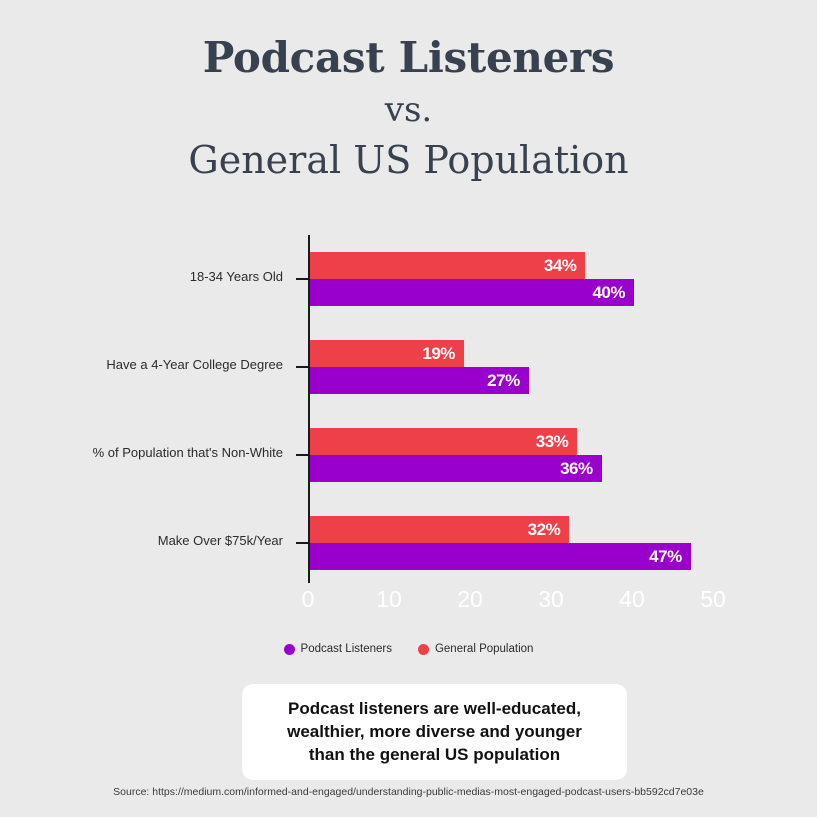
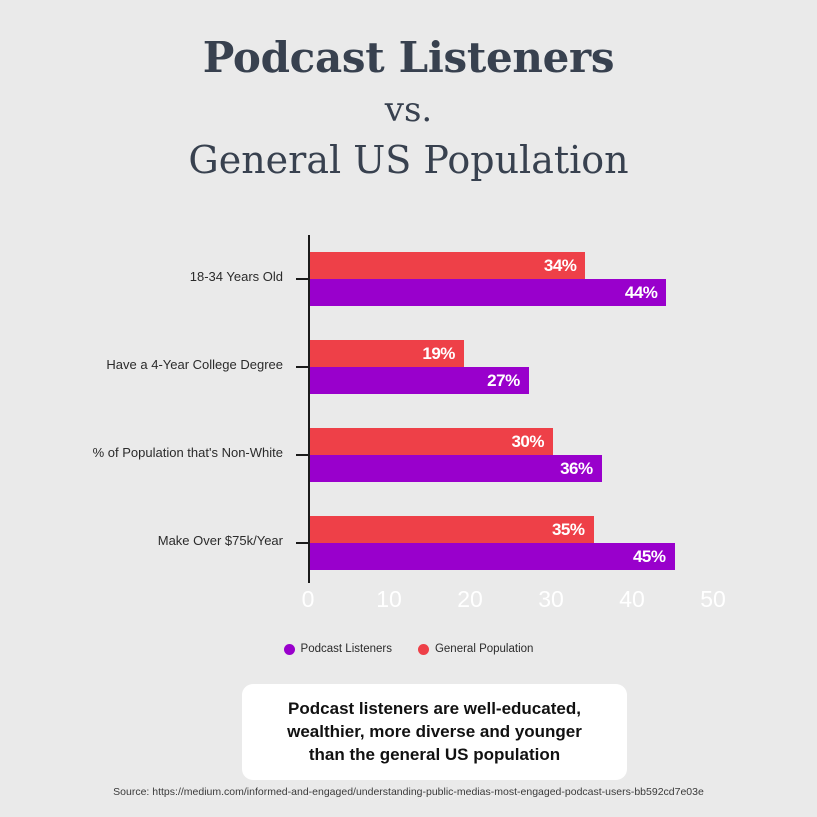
Podcast Listeners/18-34 Years Old: 40% -> 44%
General Population/% of Population that's Non-White: 33% -> 30%
General Population/Make Over $75k/Year: 32% -> 35%
Podcast Listeners/Make Over $75k/Year: 47% -> 45%
